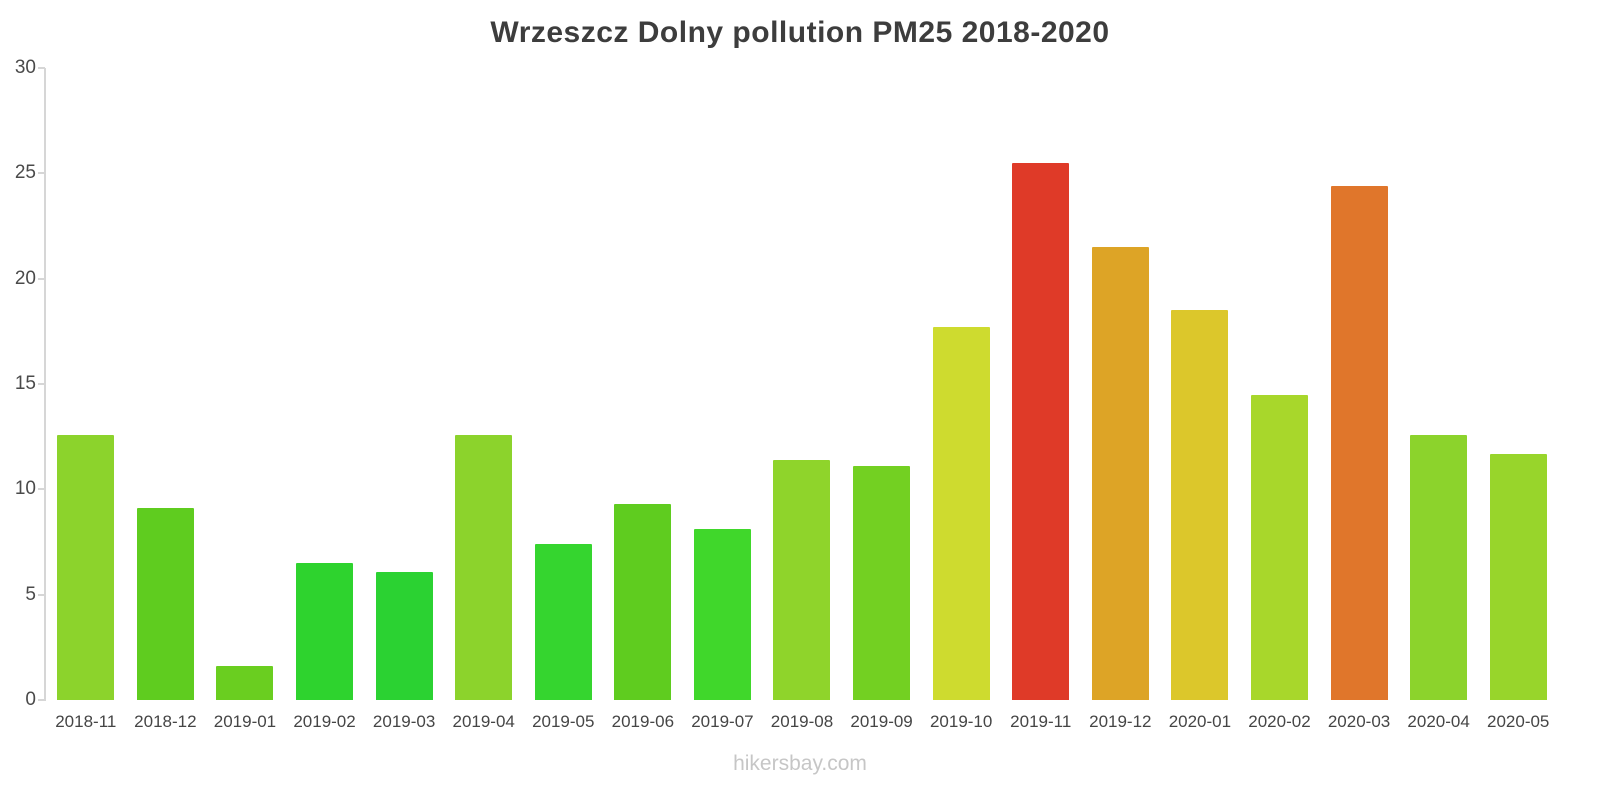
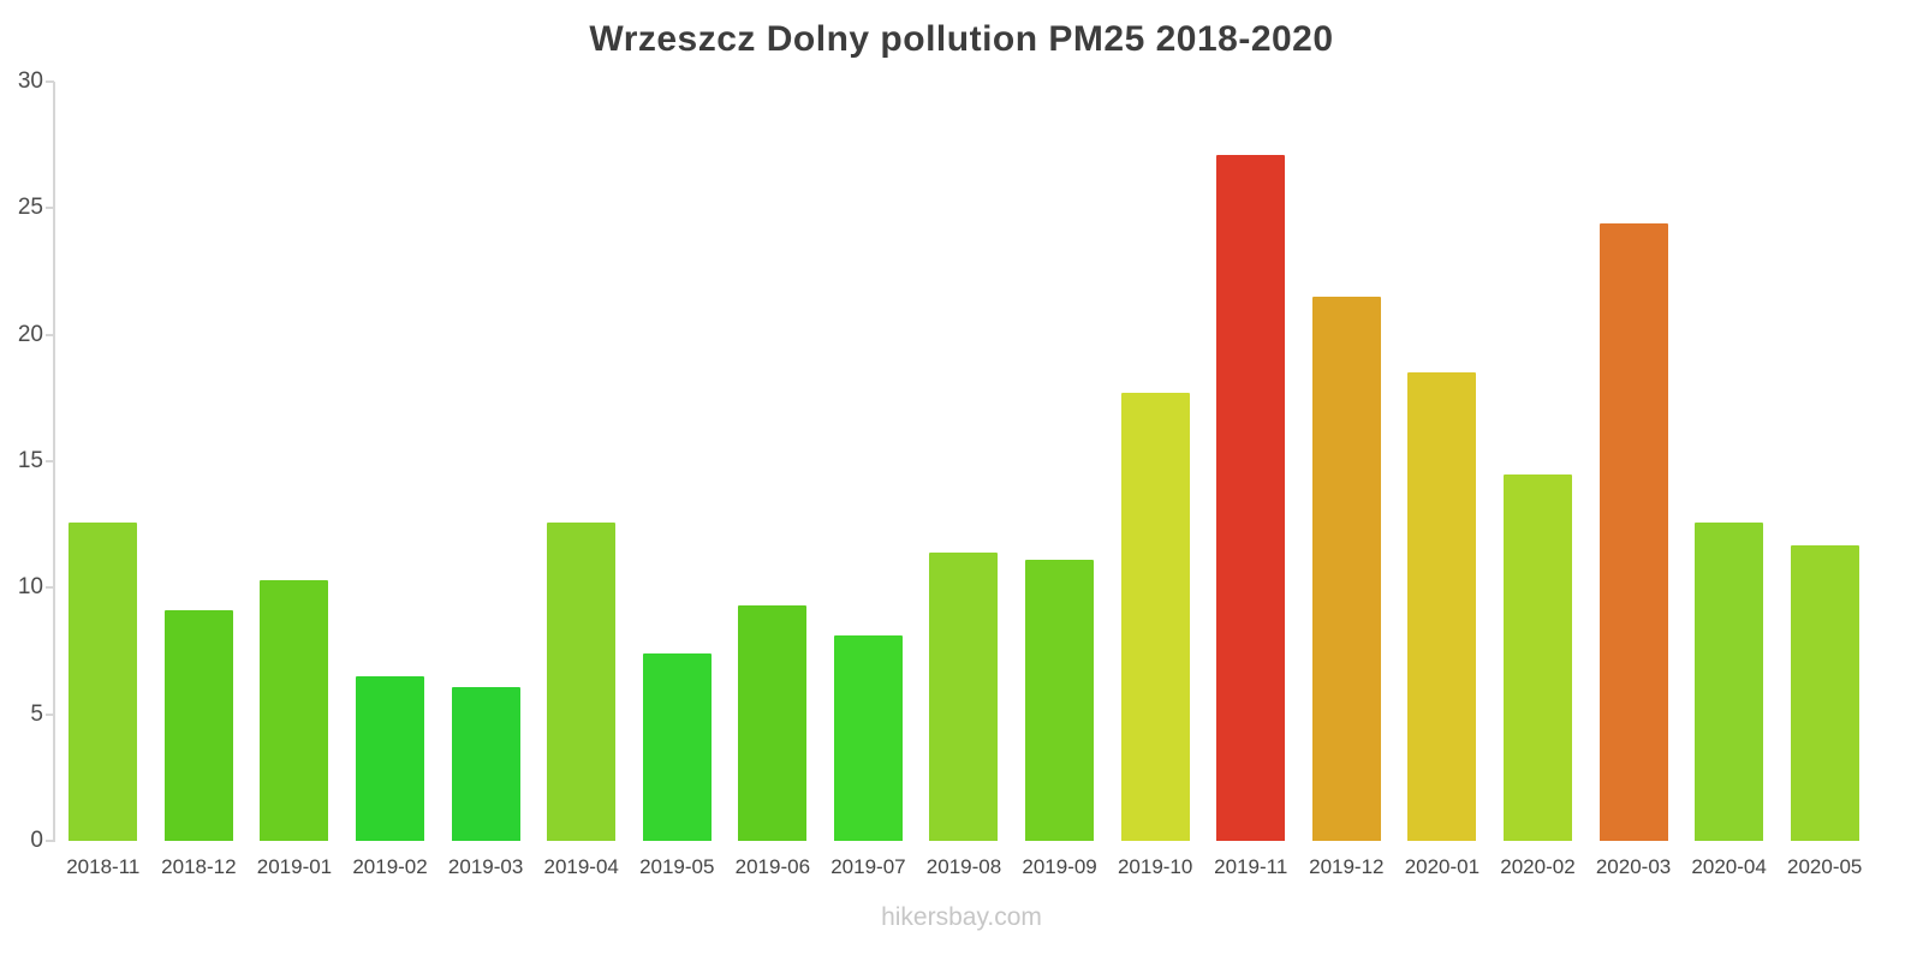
2019-01: 1.6 -> 10.3
2019-11: 25.5 -> 27.1
